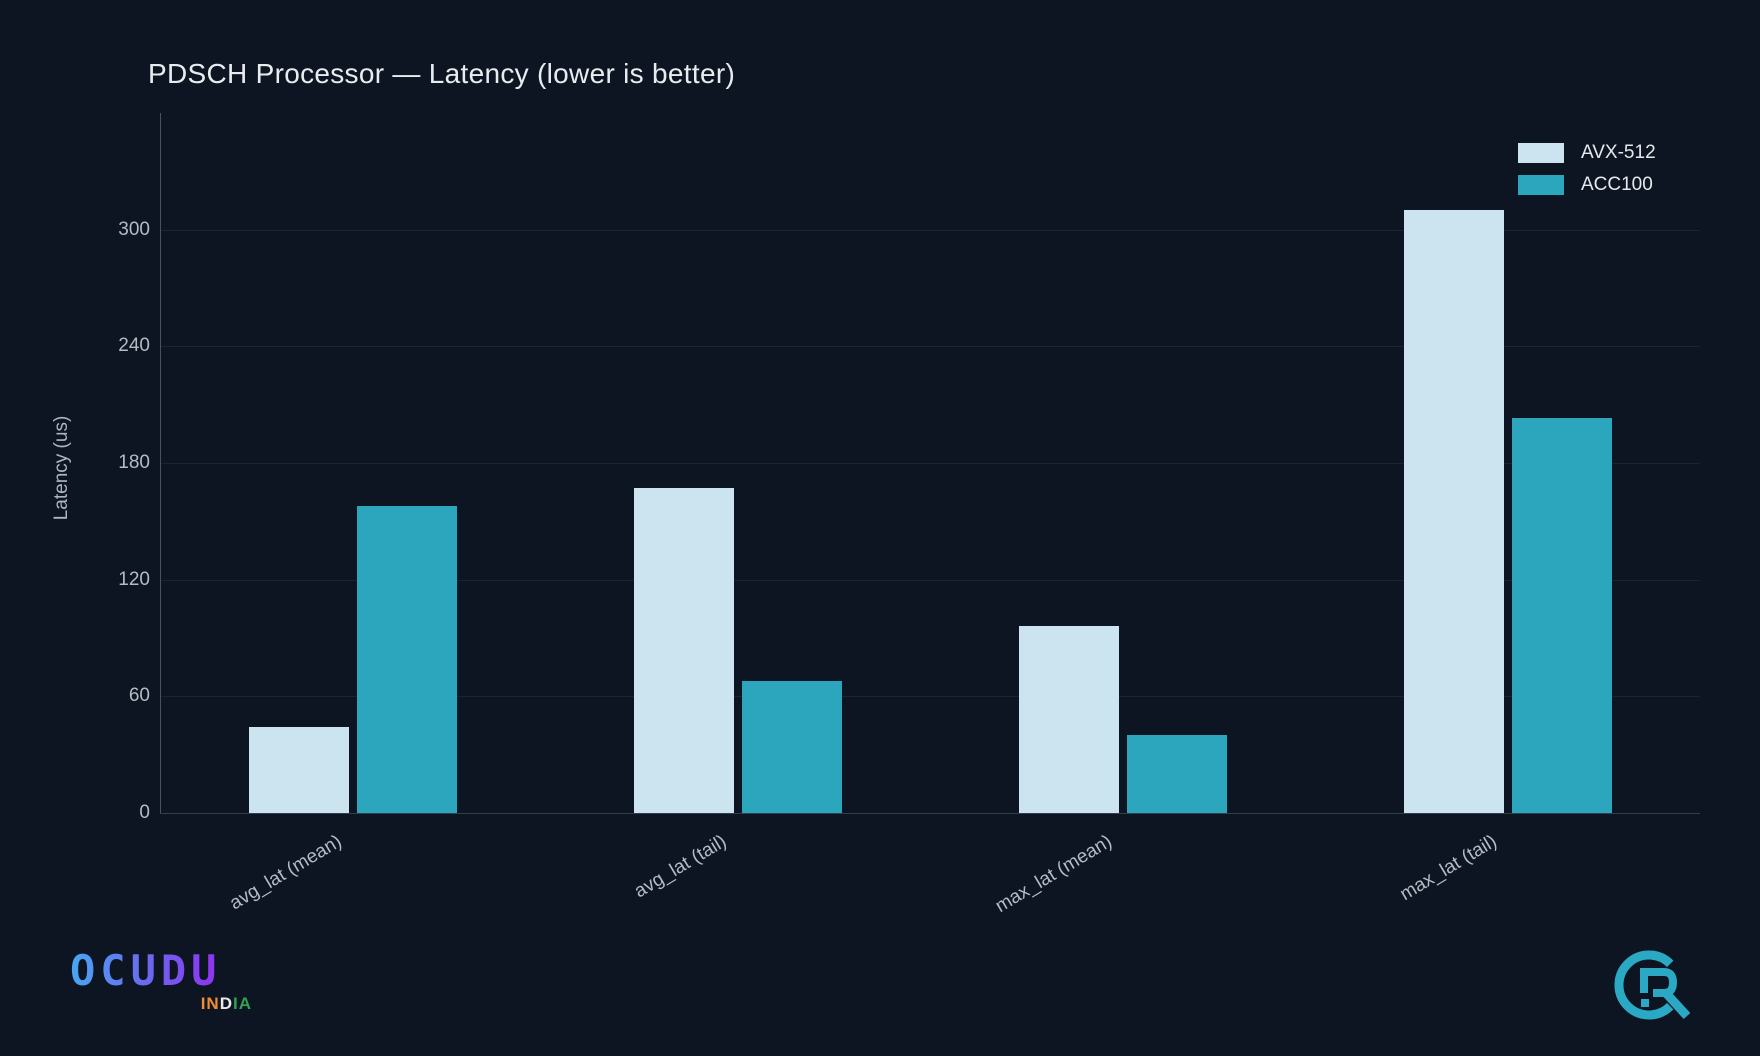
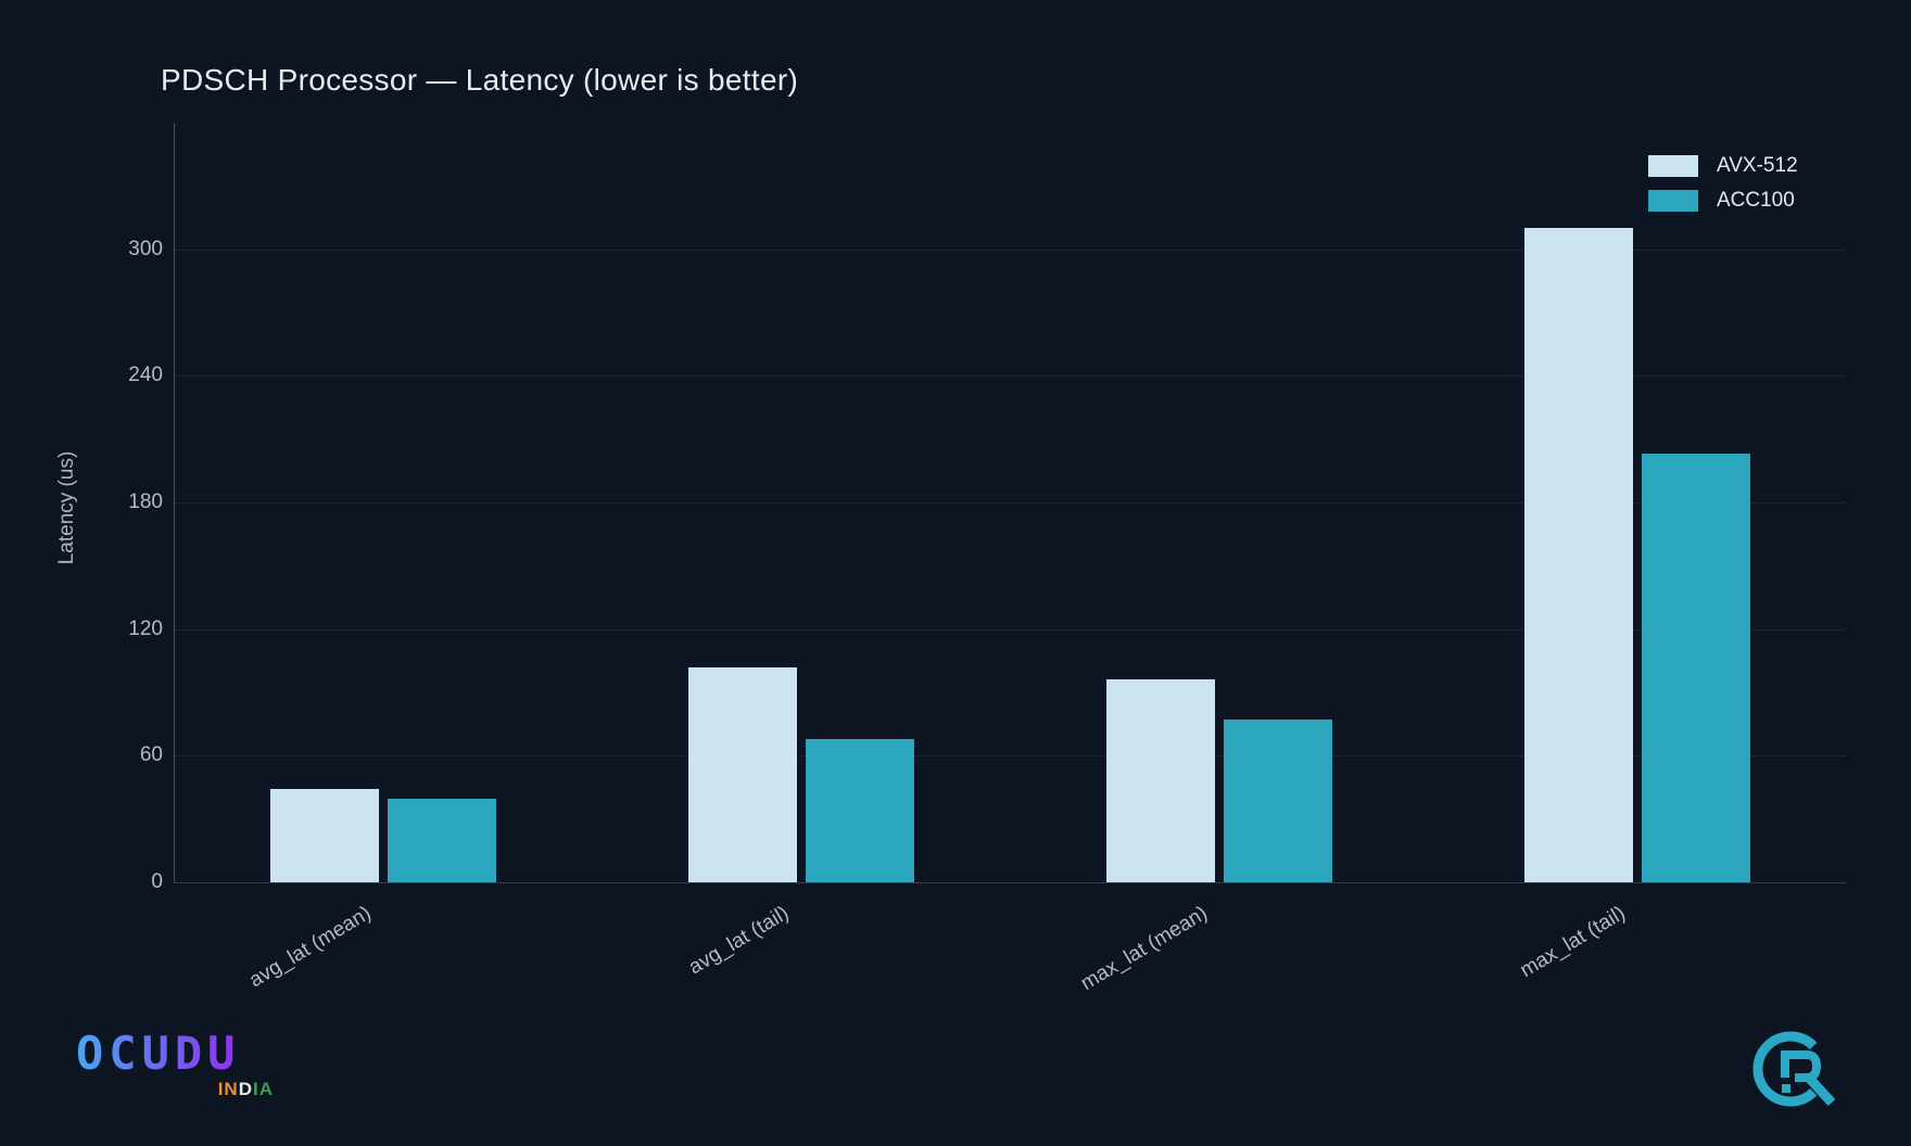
ACC100/avg_lat (mean): 158 -> 40
AVX-512/avg_lat (tail): 167 -> 102
ACC100/max_lat (mean): 40 -> 77
